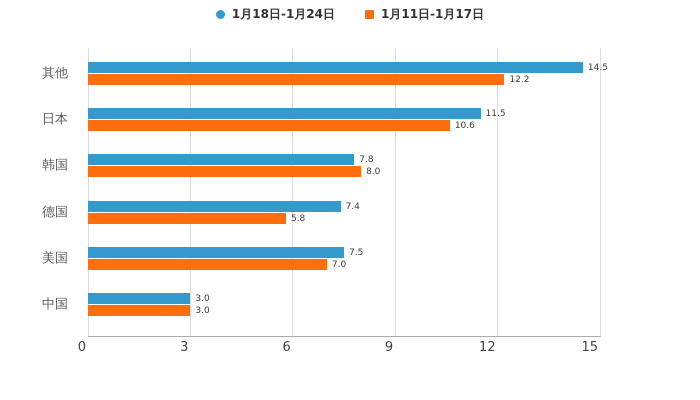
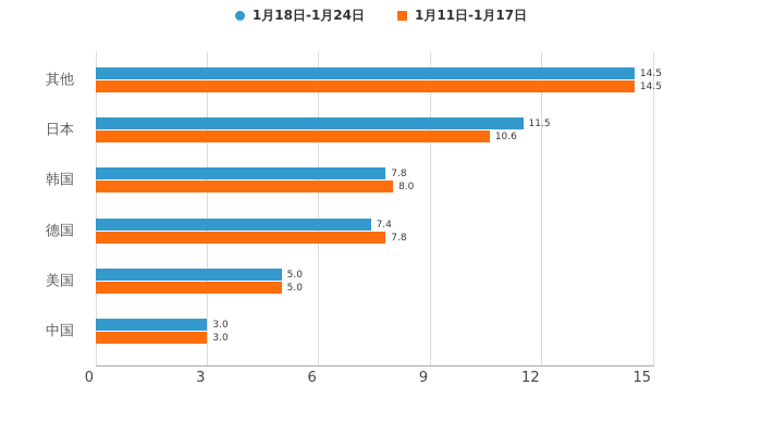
1月11日-1月17日/其他: 12.2 -> 14.5
1月11日-1月17日/德国: 5.8 -> 7.8
1月18日-1月24日/美国: 7.5 -> 5.0
1月11日-1月17日/美国: 7.0 -> 5.0
